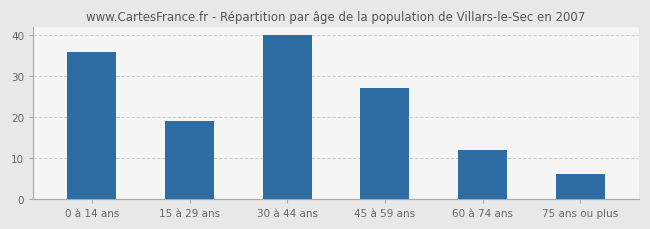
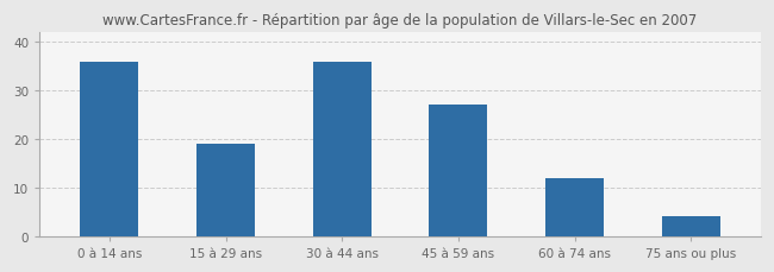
30 à 44 ans: 40 -> 36
75 ans ou plus: 6 -> 4
